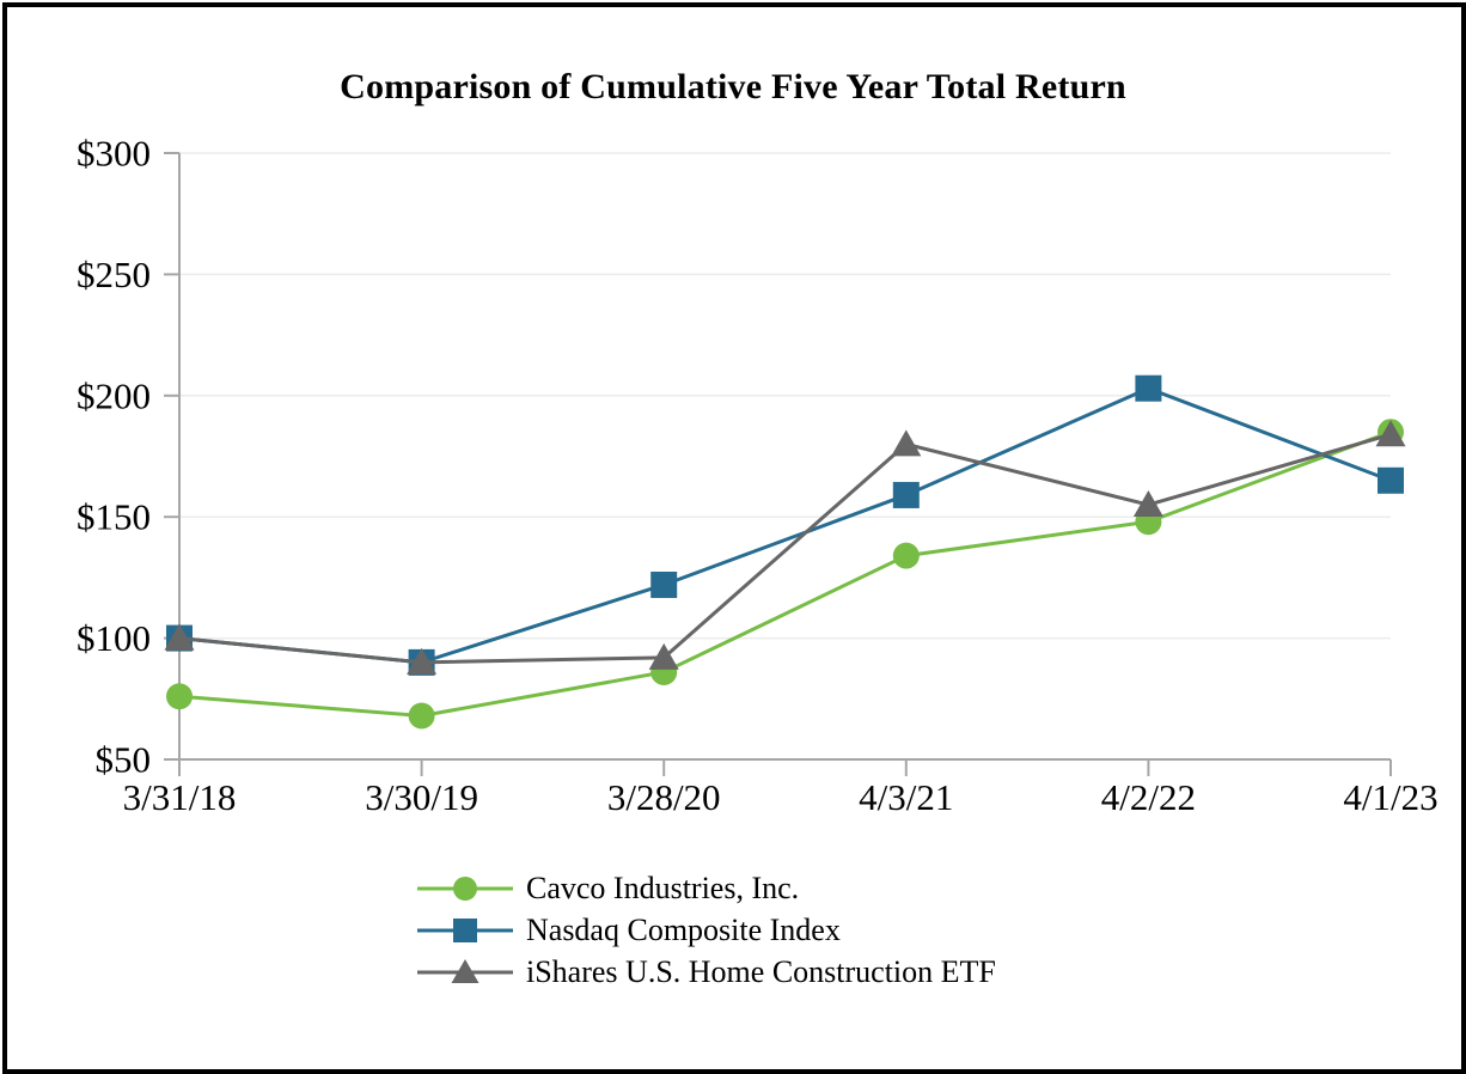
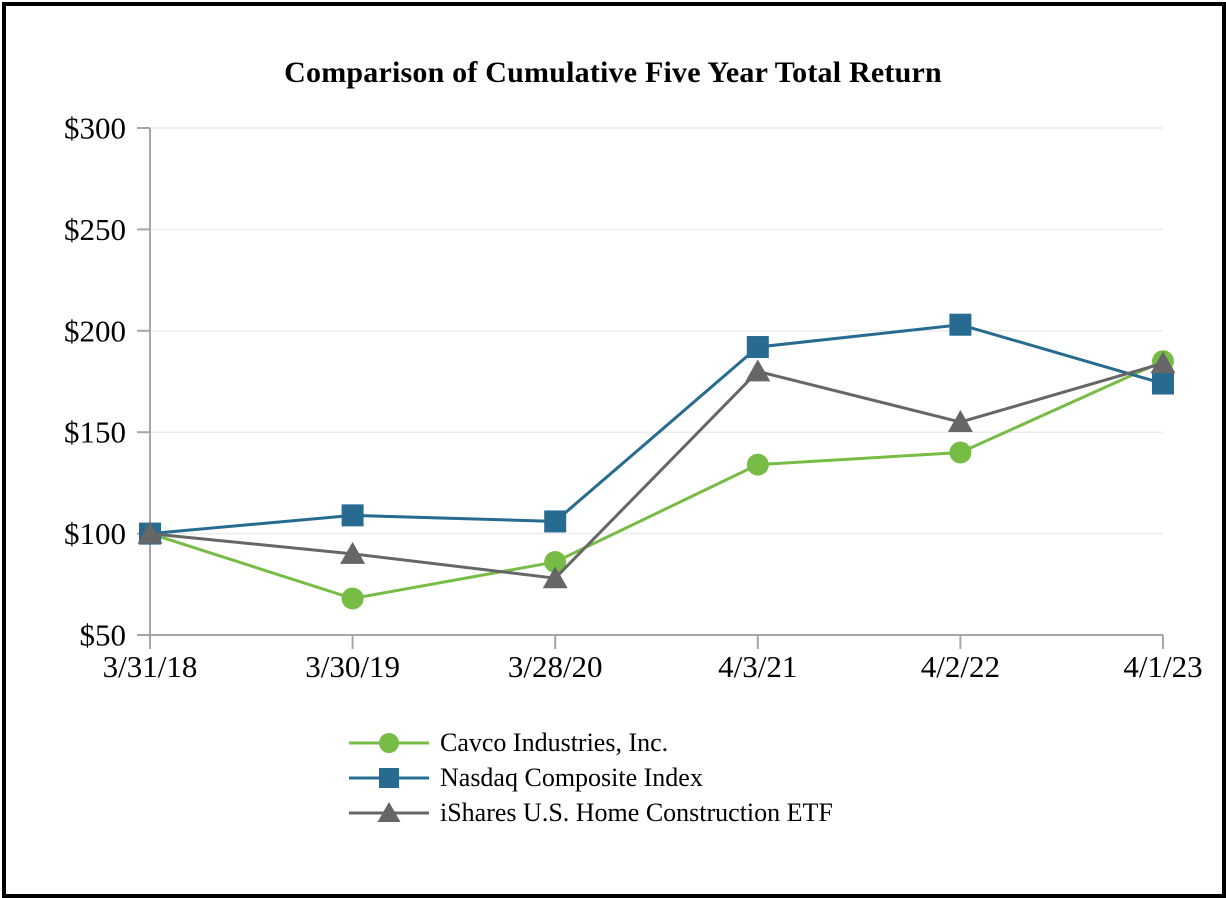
Cavco Industries, Inc./3/31/18: $76 -> $100
Nasdaq Composite Index/3/30/19: $90 -> $109
Nasdaq Composite Index/3/28/20: $122 -> $106
iShares U.S. Home Construction ETF/3/28/20: $92 -> $78
Nasdaq Composite Index/4/3/21: $159 -> $192
Cavco Industries, Inc./4/2/22: $148 -> $140
Nasdaq Composite Index/4/1/23: $165 -> $174
